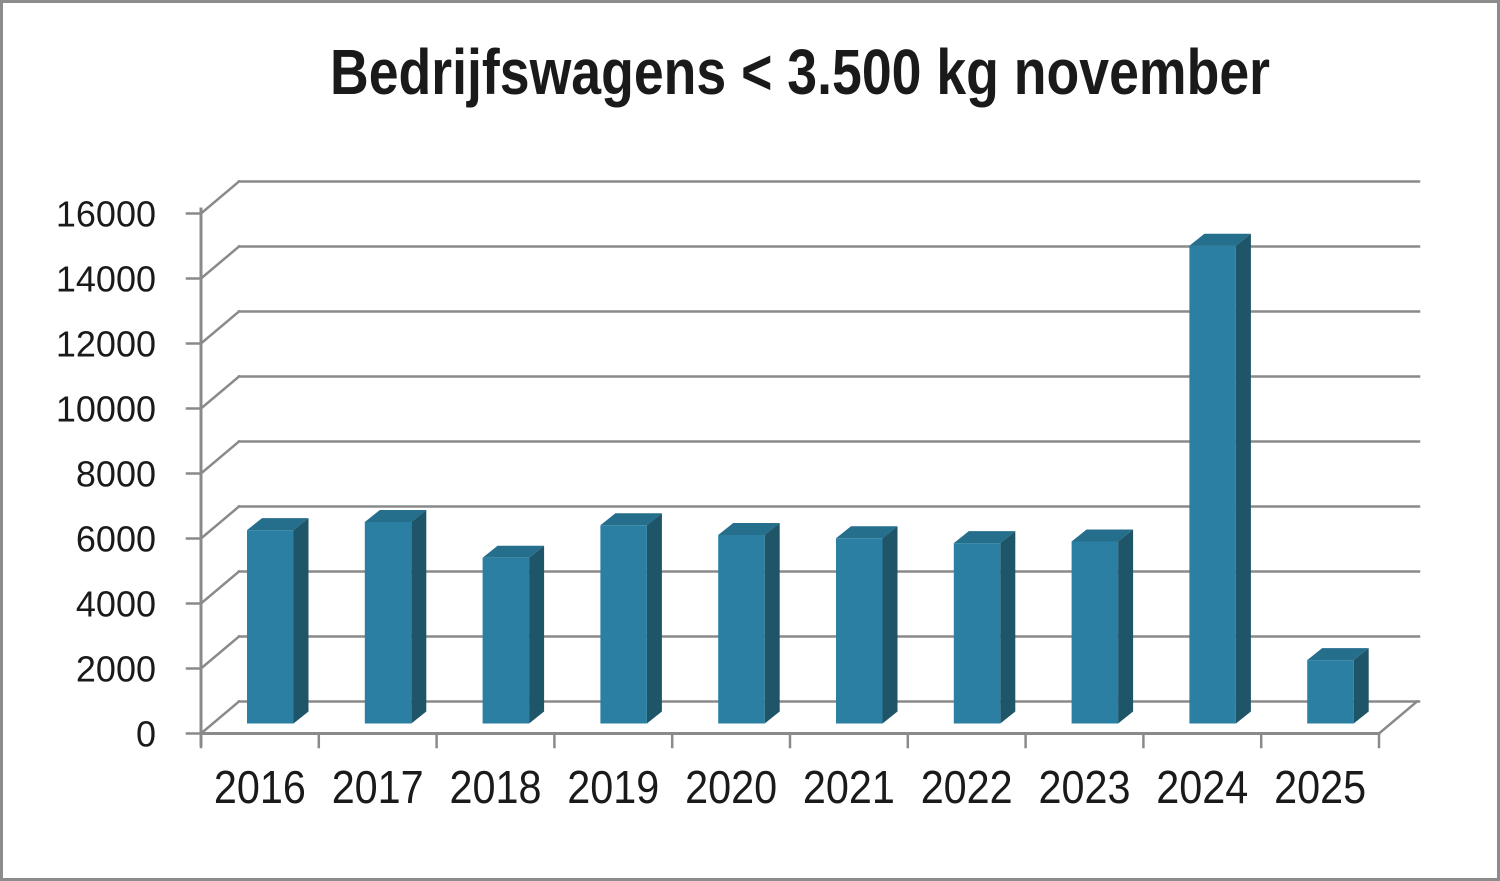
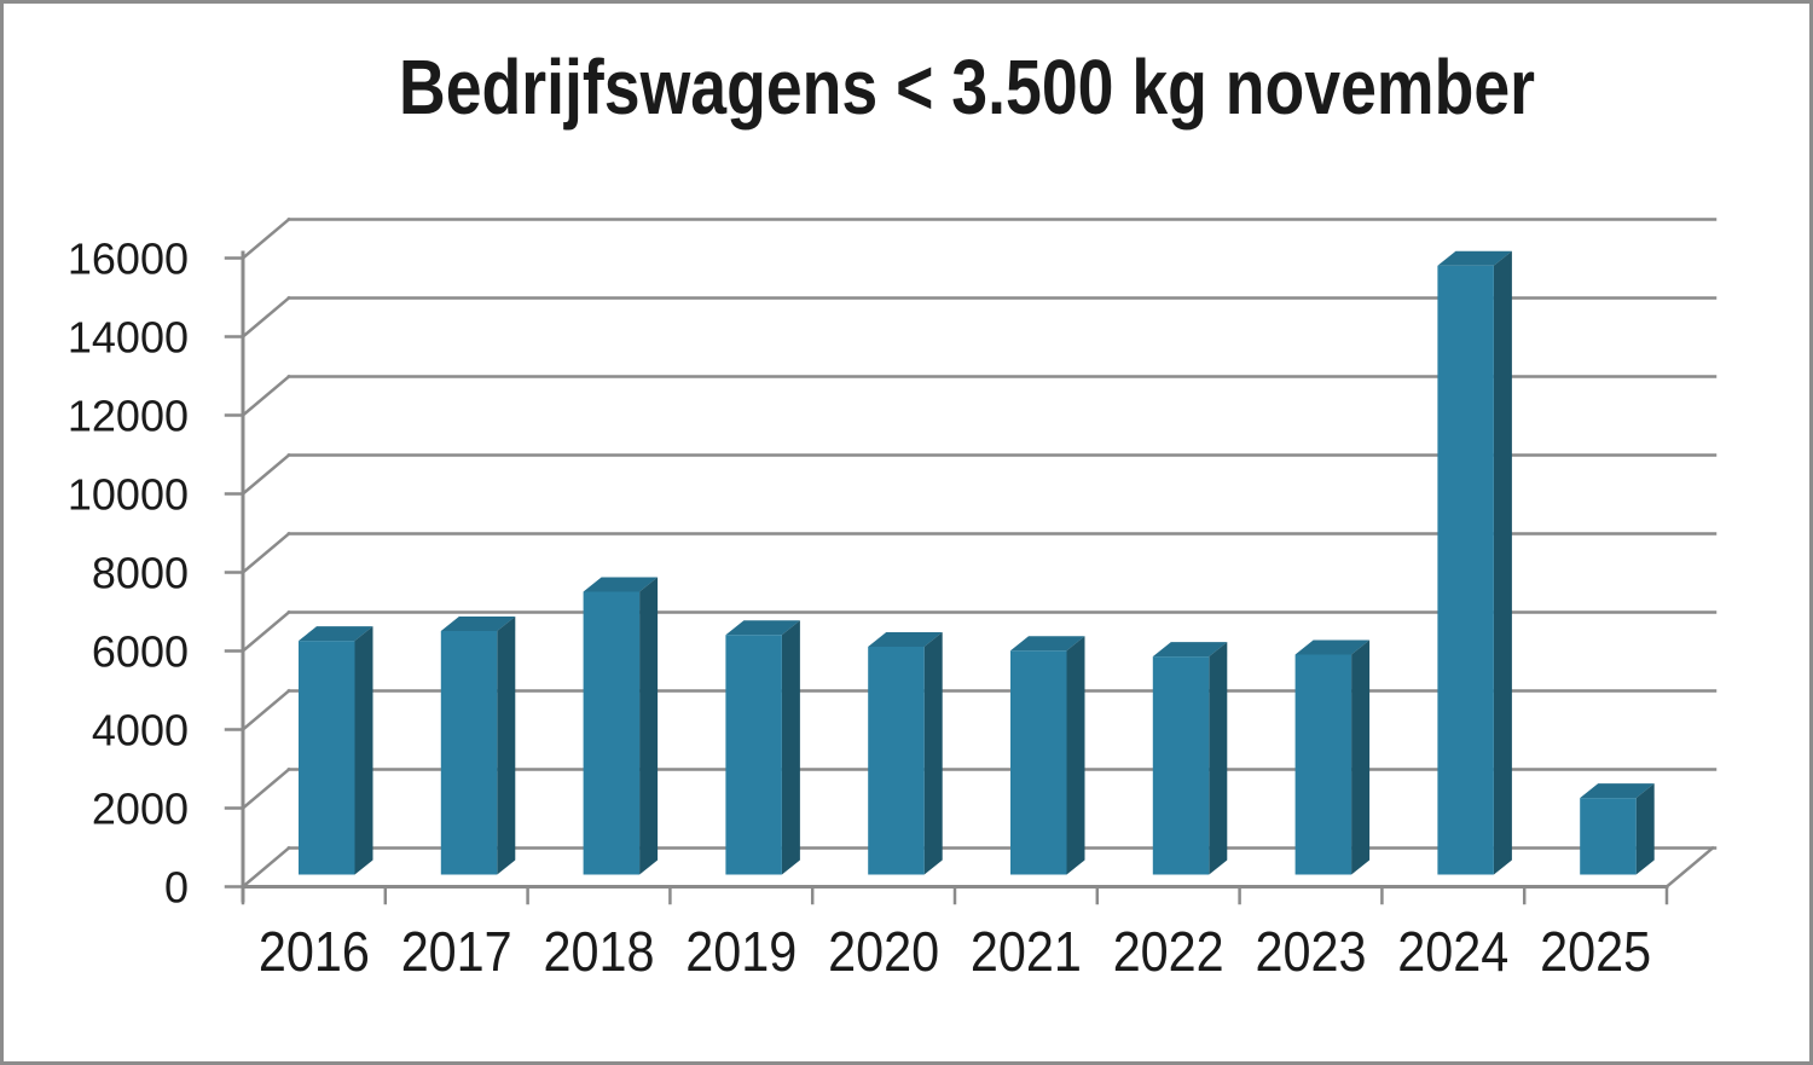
2018: 5100 -> 7200
2024: 14700 -> 15500
